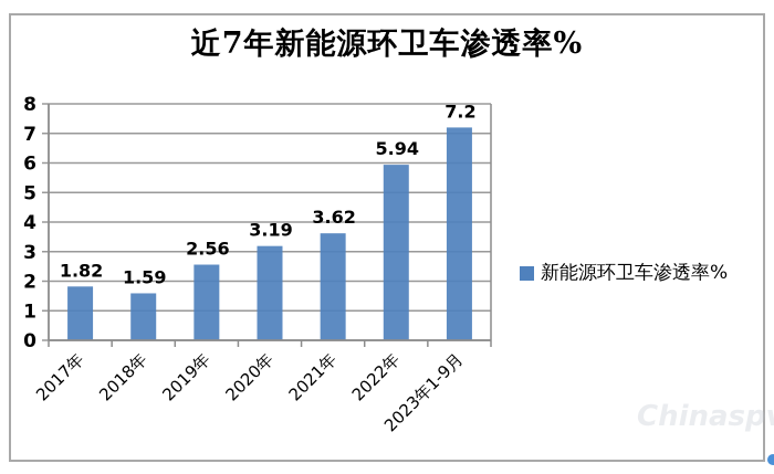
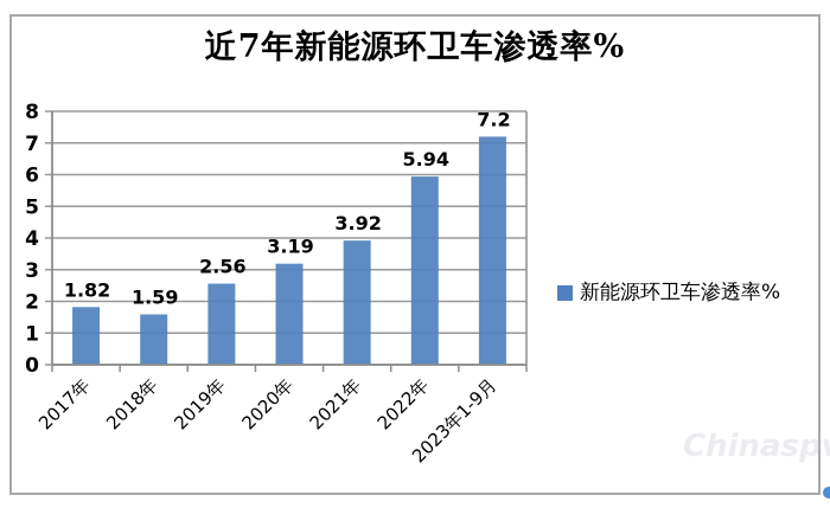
2021年: 3.62 -> 3.92
